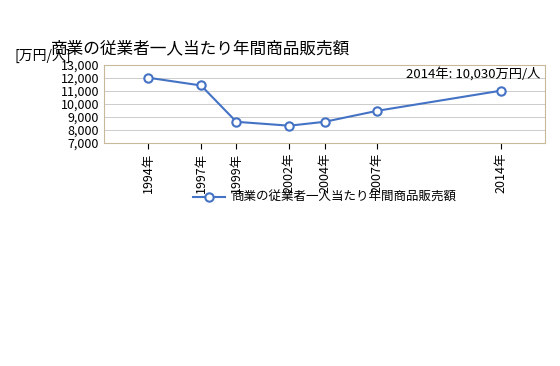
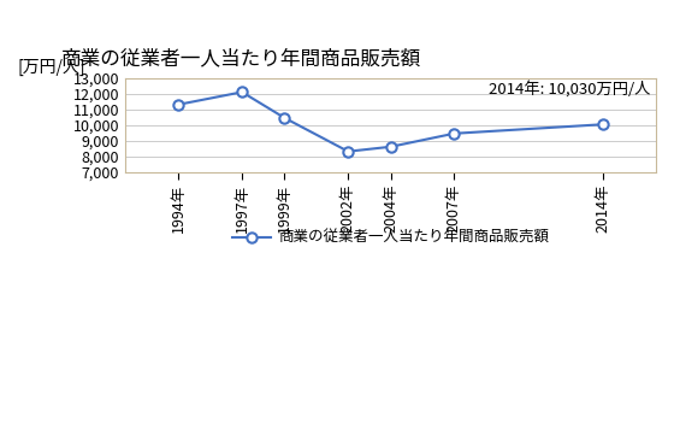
1994年: 12,000 -> 11,300
1997年: 11,400 -> 12,100
1999年: 8,600 -> 10,400
2014年: 11,000 -> 10,000
